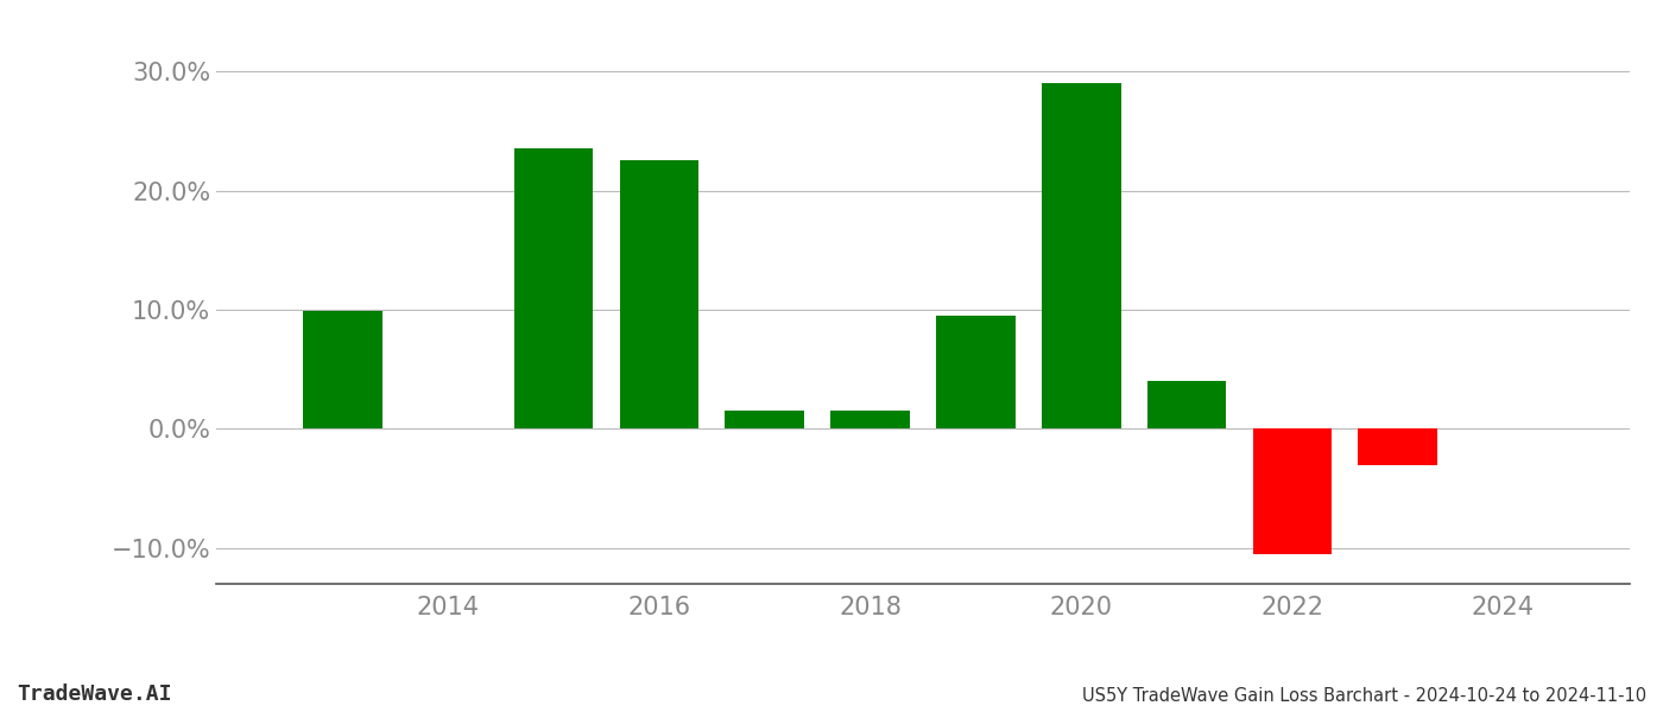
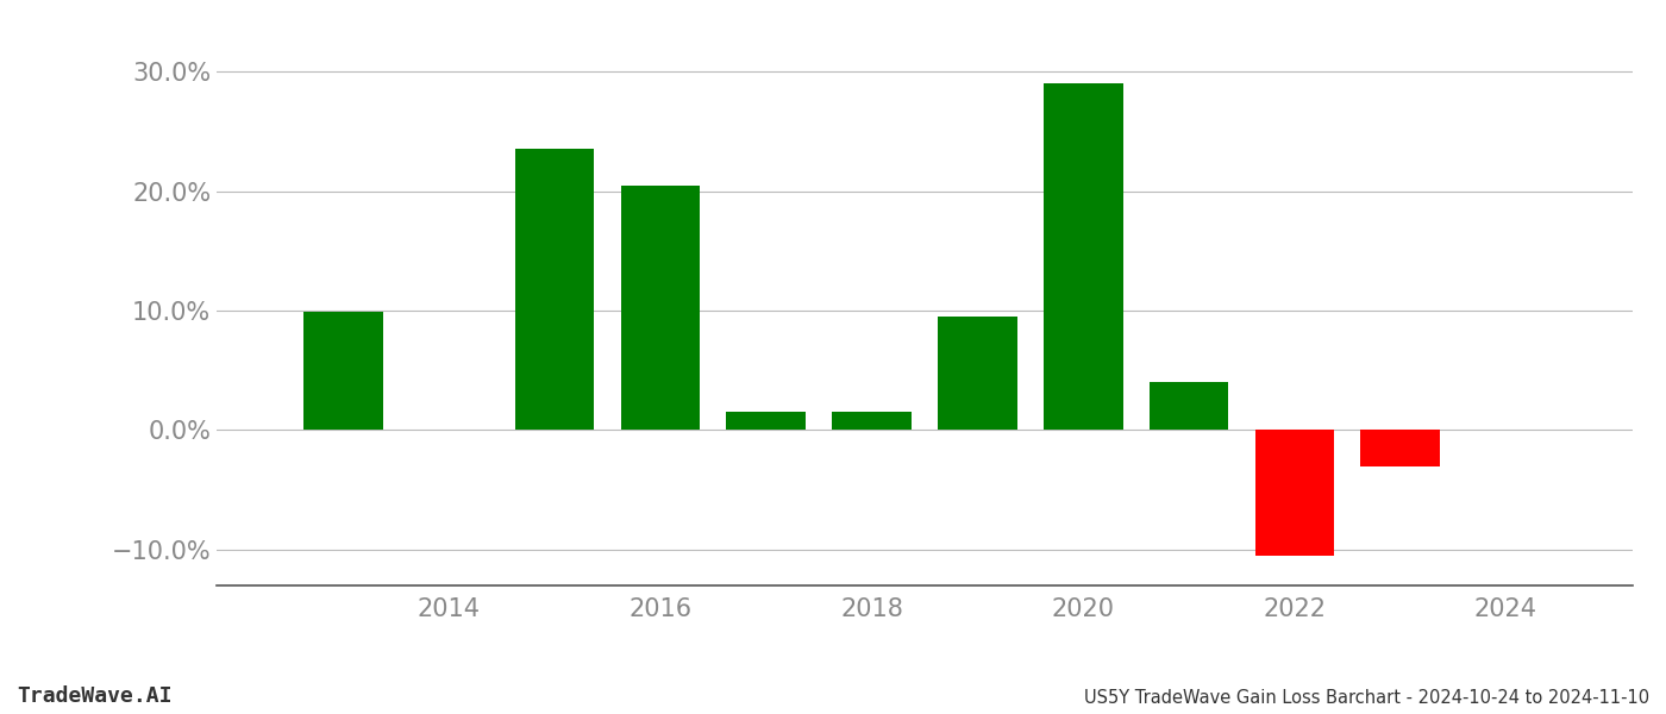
2016: 22.5% -> 20.5%
